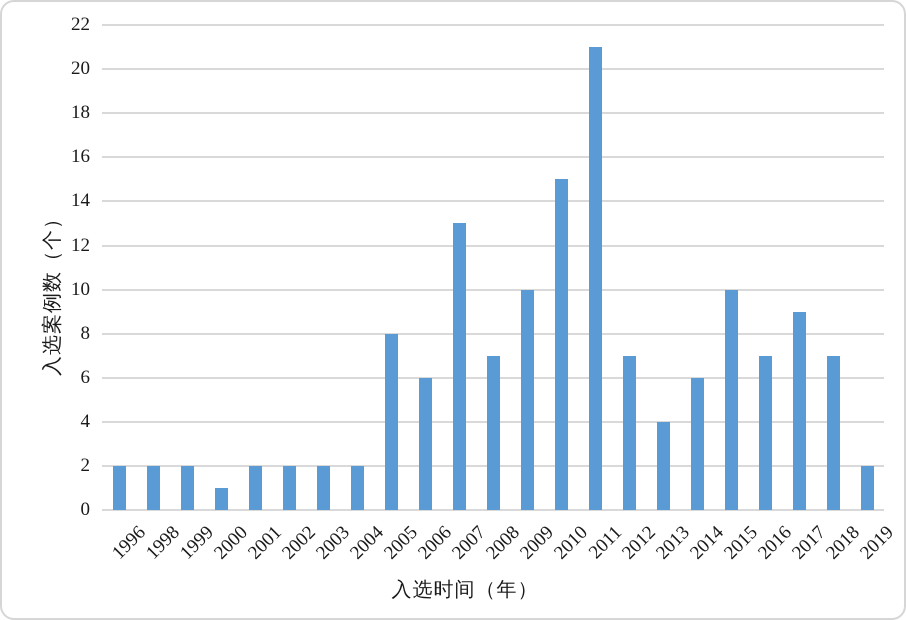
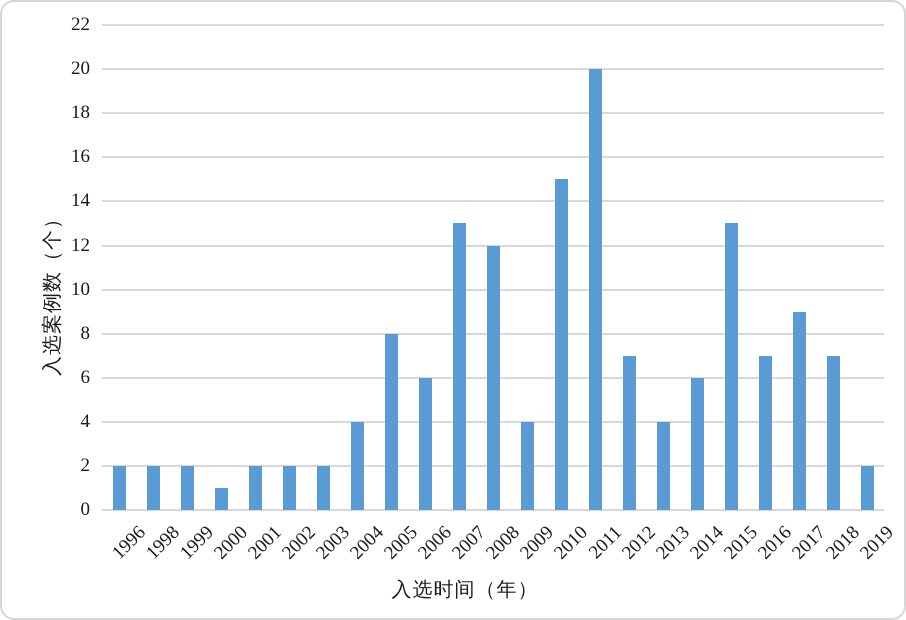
2004: 2 -> 4
2008: 7 -> 12
2009: 10 -> 4
2011: 21 -> 20
2015: 10 -> 13
